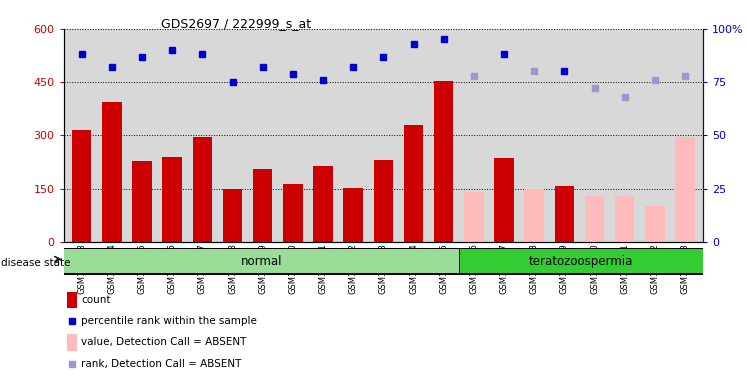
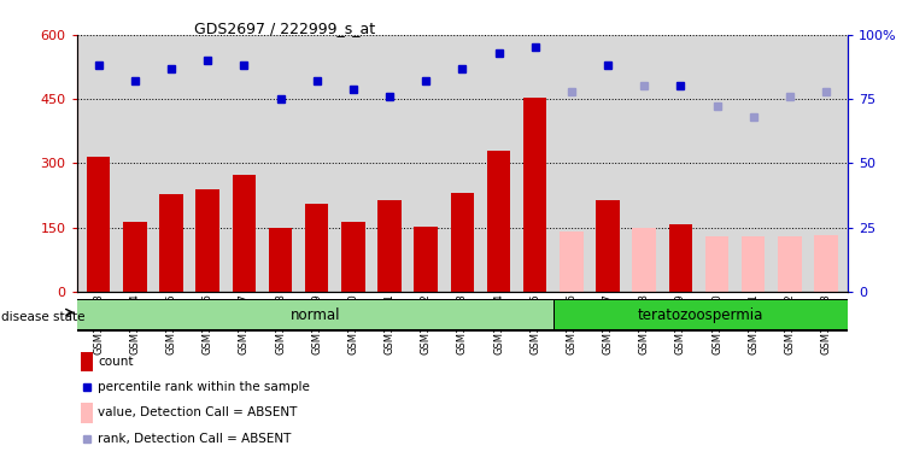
GSM158464: 395 -> 163
GSM158467: 295 -> 273
GSM158477: 235 -> 215
GSM158482: 100 -> 128
GSM158483: 295 -> 132
